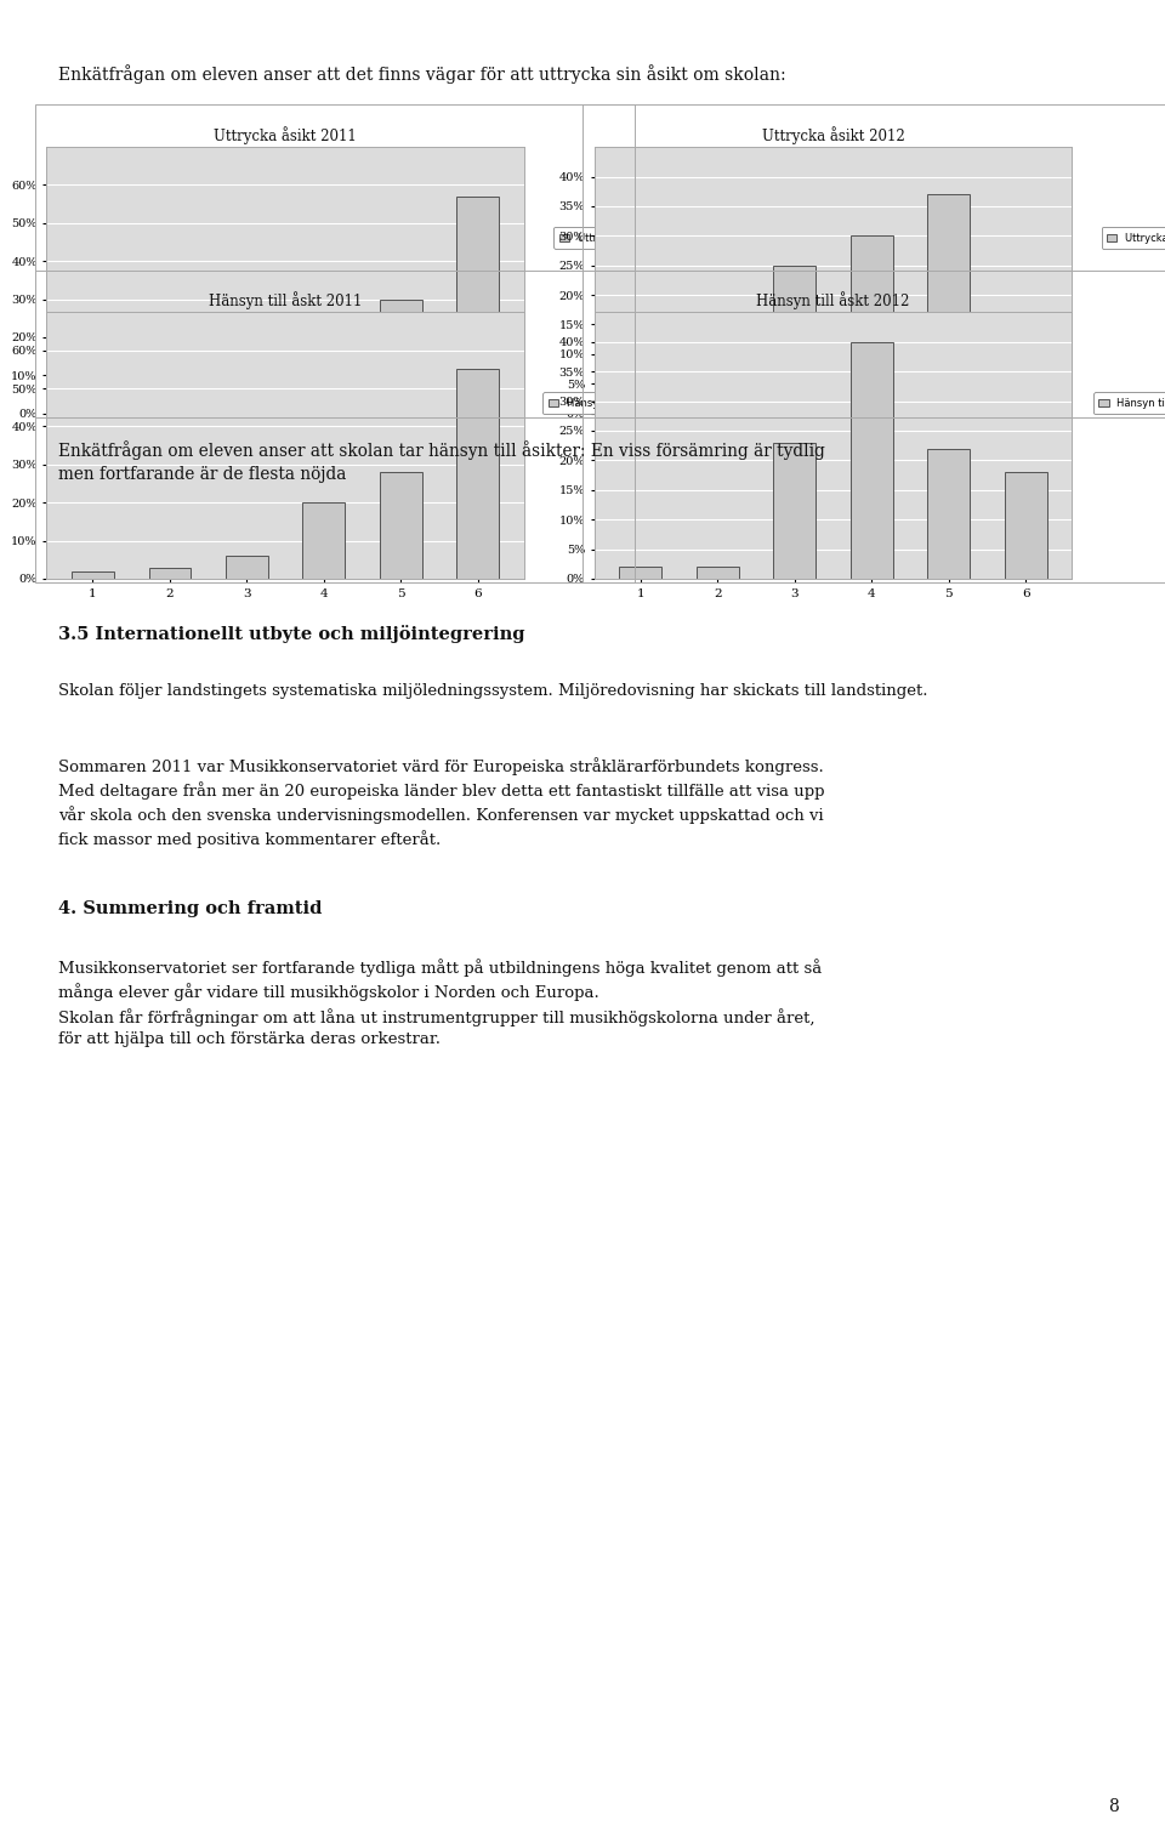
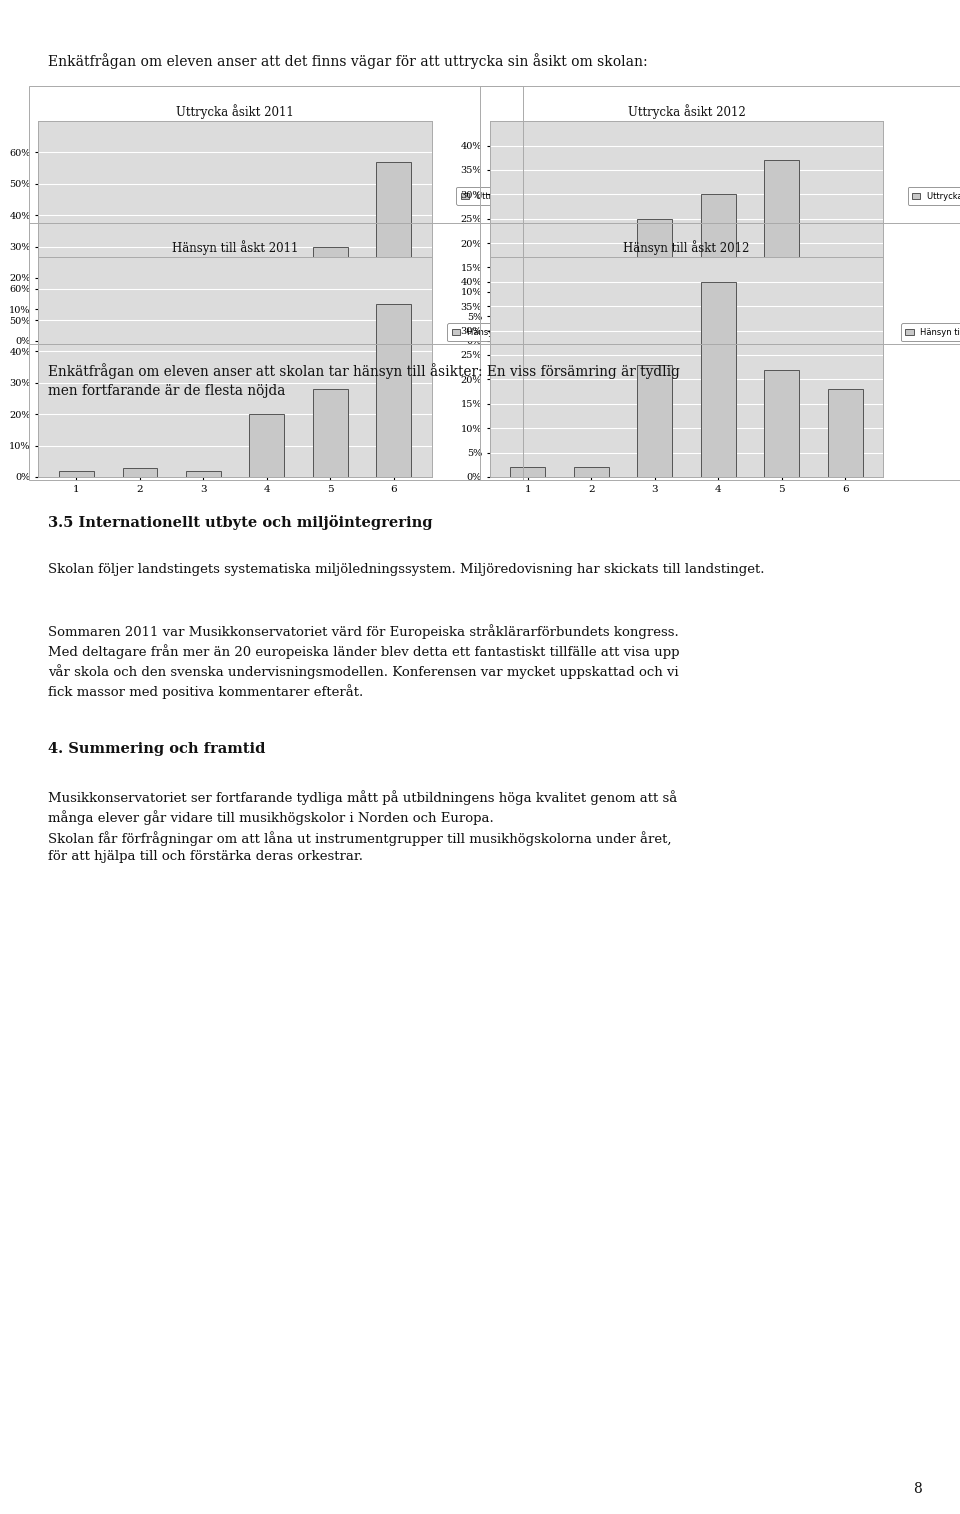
Hänsyn till åskt 2011/3: 6% -> 2%
